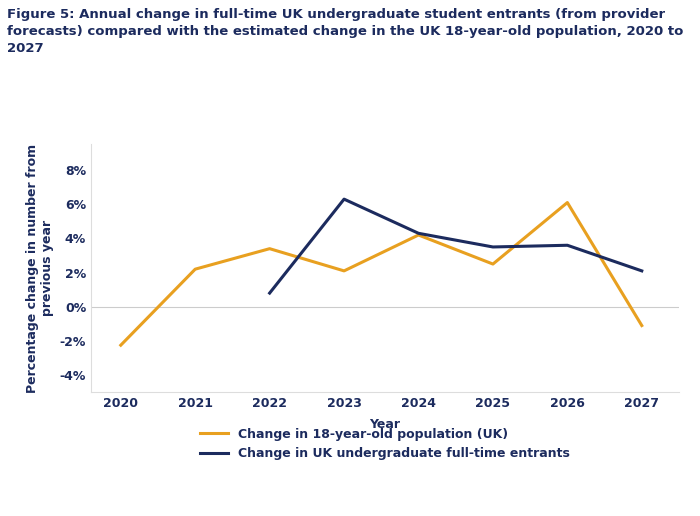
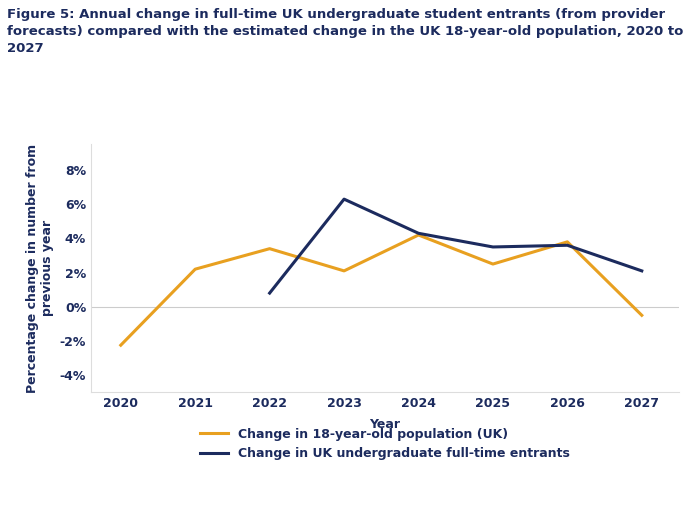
Change in 18-year-old population (UK)/2026: 6.1% -> 3.8%
Change in 18-year-old population (UK)/2027: -1.1% -> -0.5%
